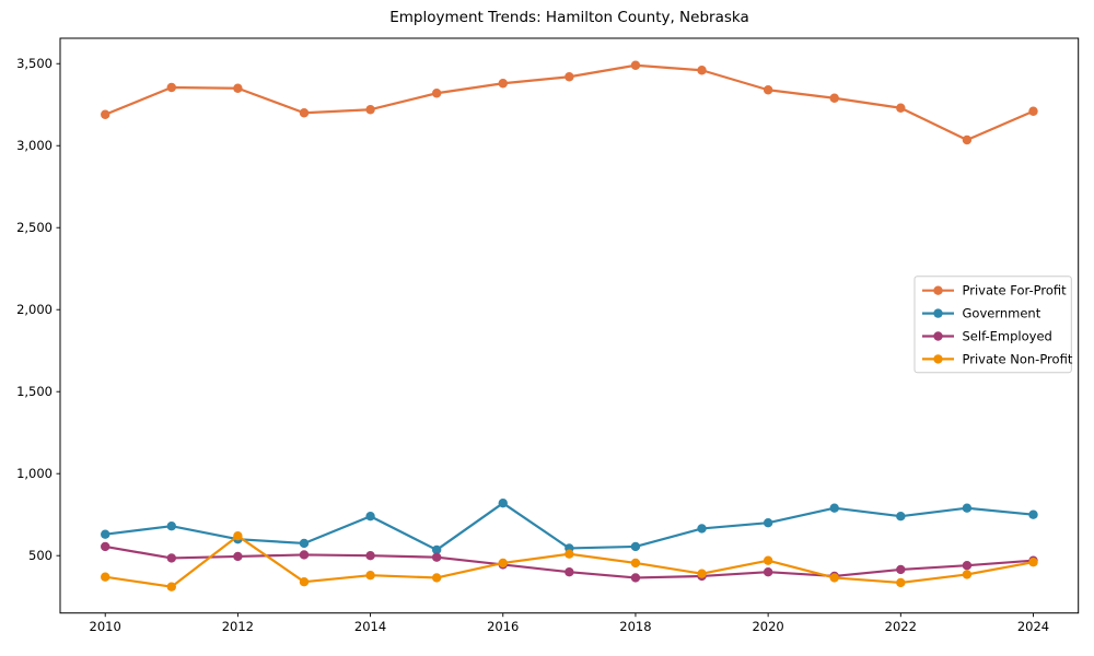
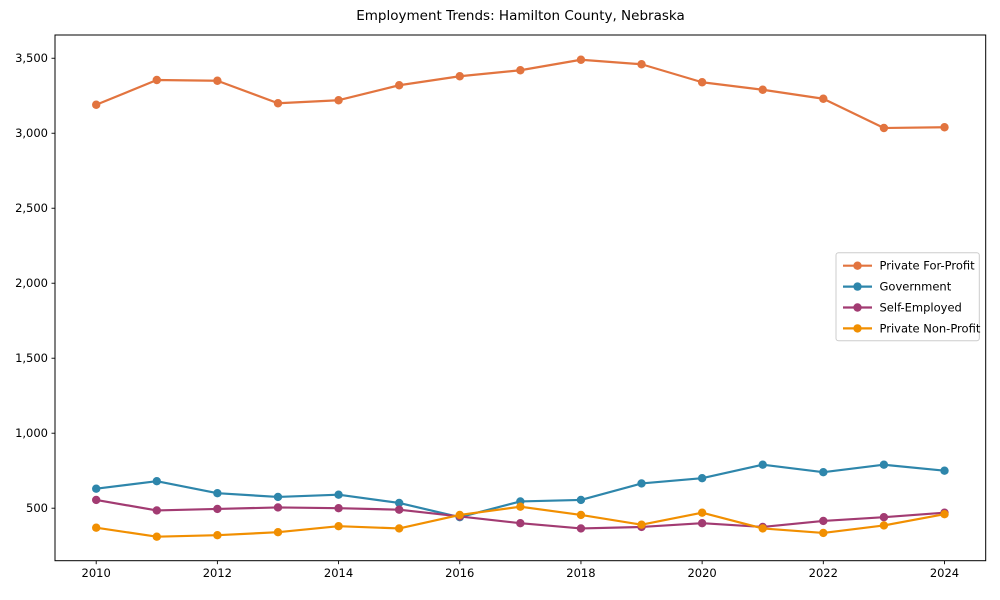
Private Non-Profit/2012: 620 -> 320
Government/2014: 740 -> 590
Government/2016: 820 -> 440
Private For-Profit/2024: 3210 -> 3040
